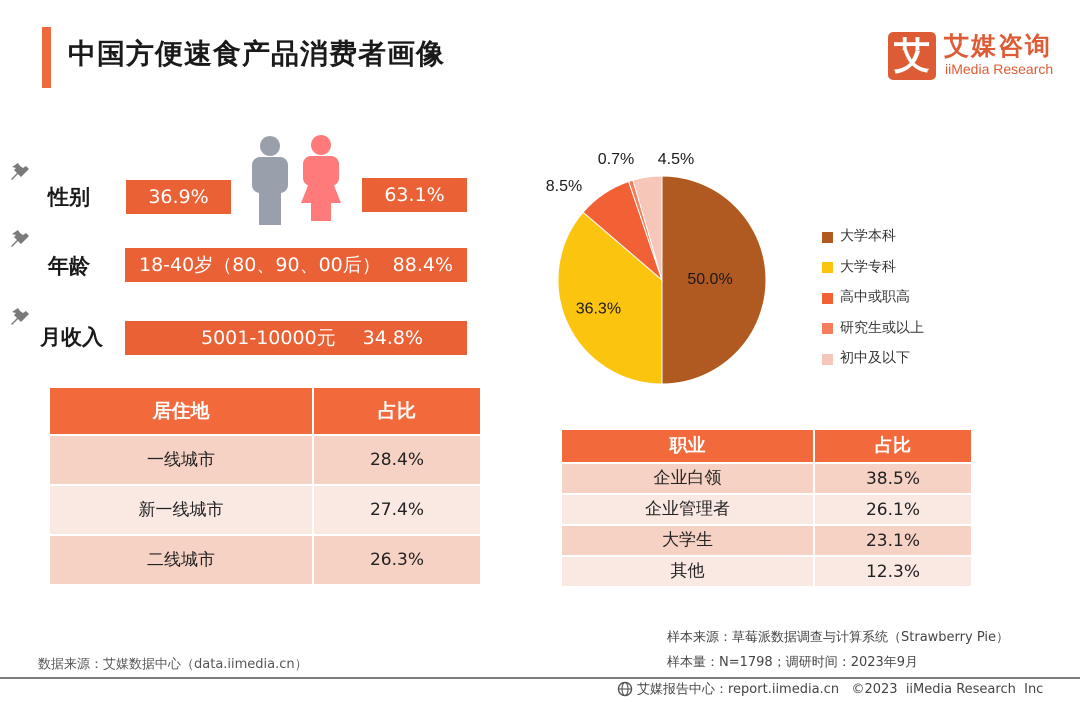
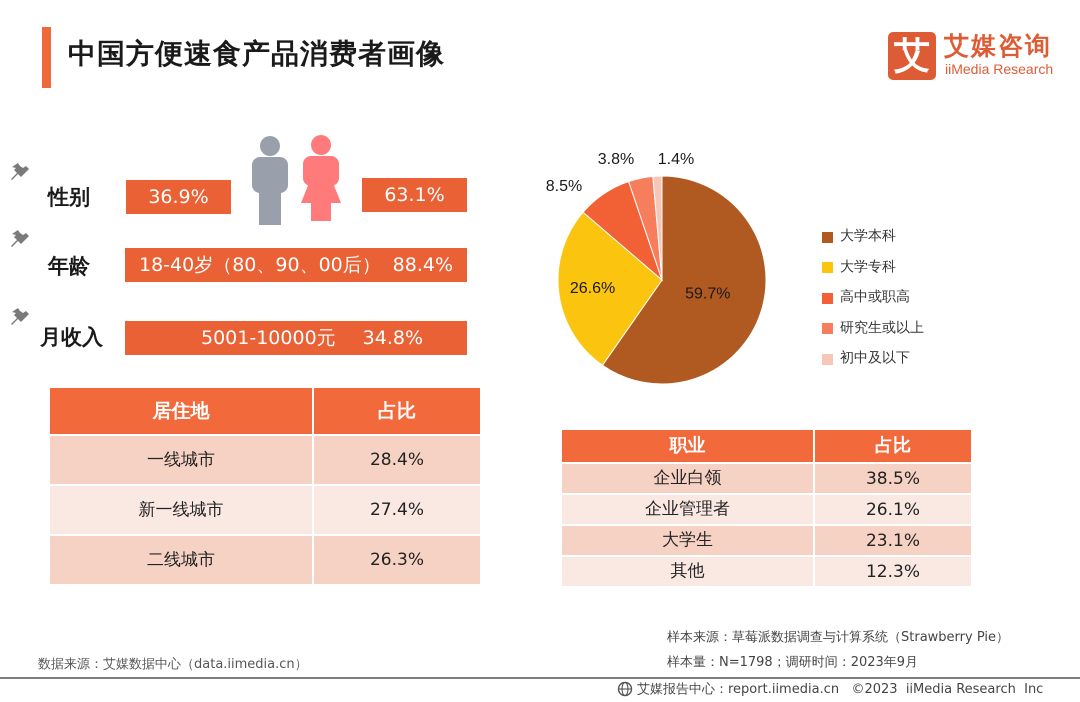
大学本科: 50.0% -> 59.7%
大学专科: 36.3% -> 26.6%
研究生或以上: 0.7% -> 3.8%
初中及以下: 4.5% -> 1.4%
